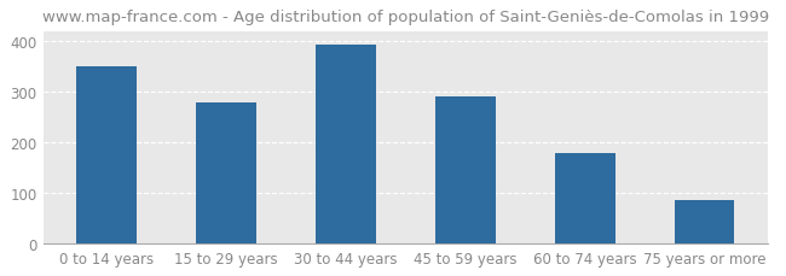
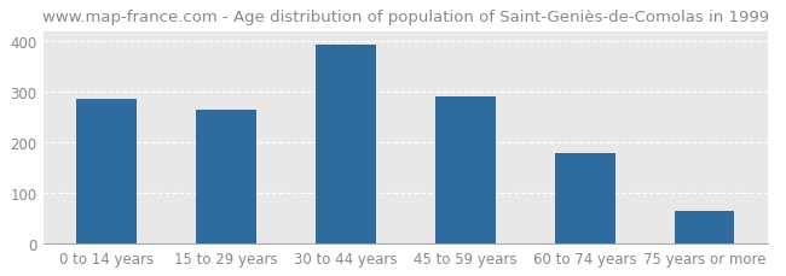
0 to 14 years: 350 -> 285
15 to 29 years: 278 -> 265
75 years or more: 86 -> 65
